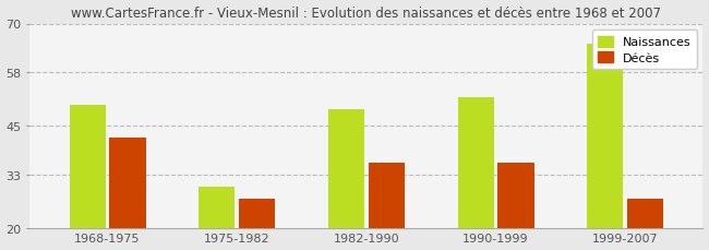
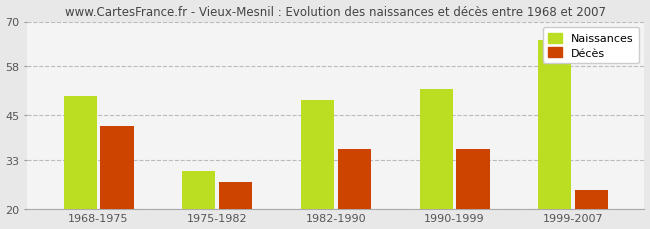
Décès/1999-2007: 27 -> 25
